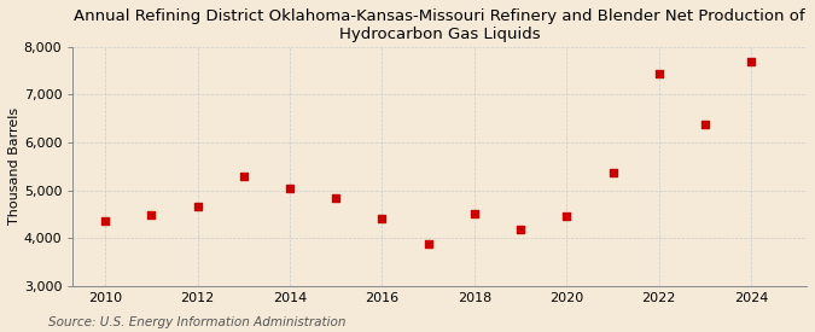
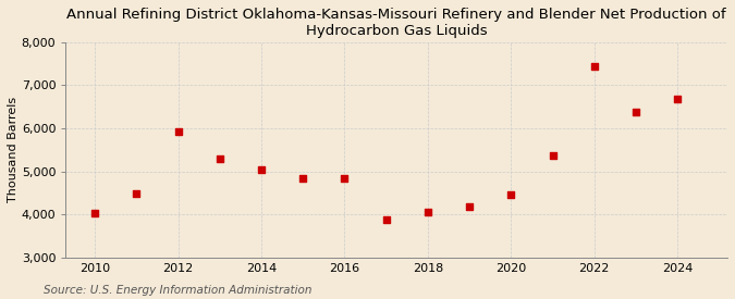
2010: 4,350 -> 4,020
2012: 4,650 -> 5,930
2016: 4,400 -> 4,840
2018: 4,500 -> 4,050
2024: 7,700 -> 6,690
